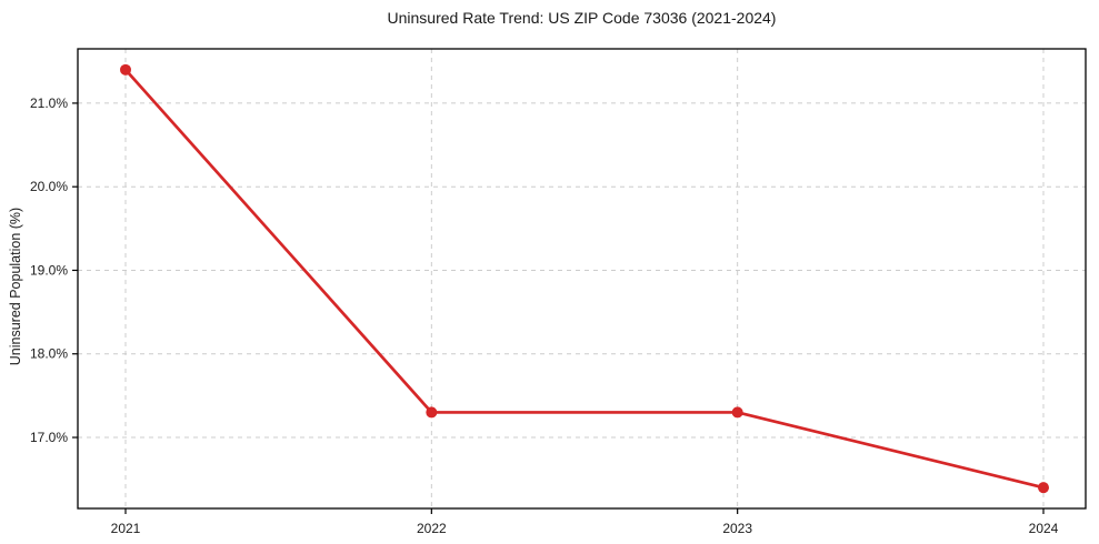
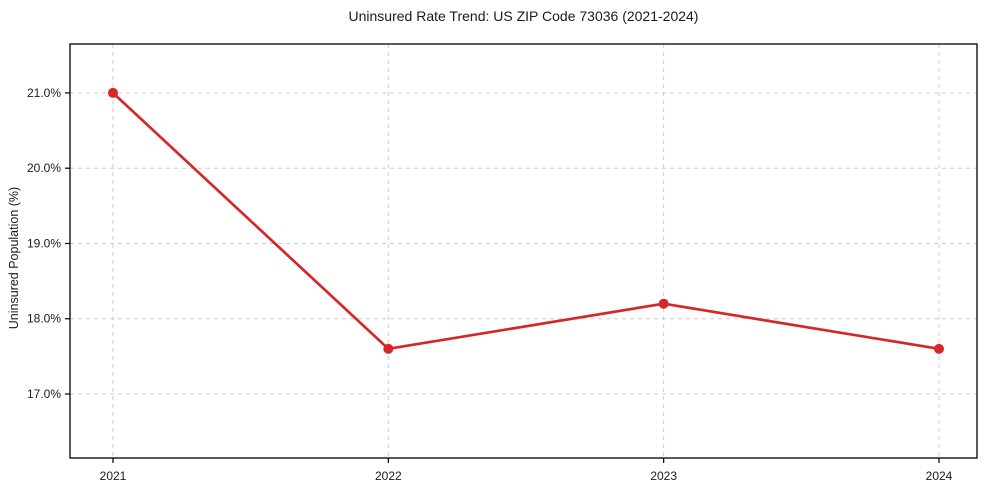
2021: 21.4% -> 21.0%
2022: 17.3% -> 17.6%
2023: 17.3% -> 18.2%
2024: 16.4% -> 17.6%
